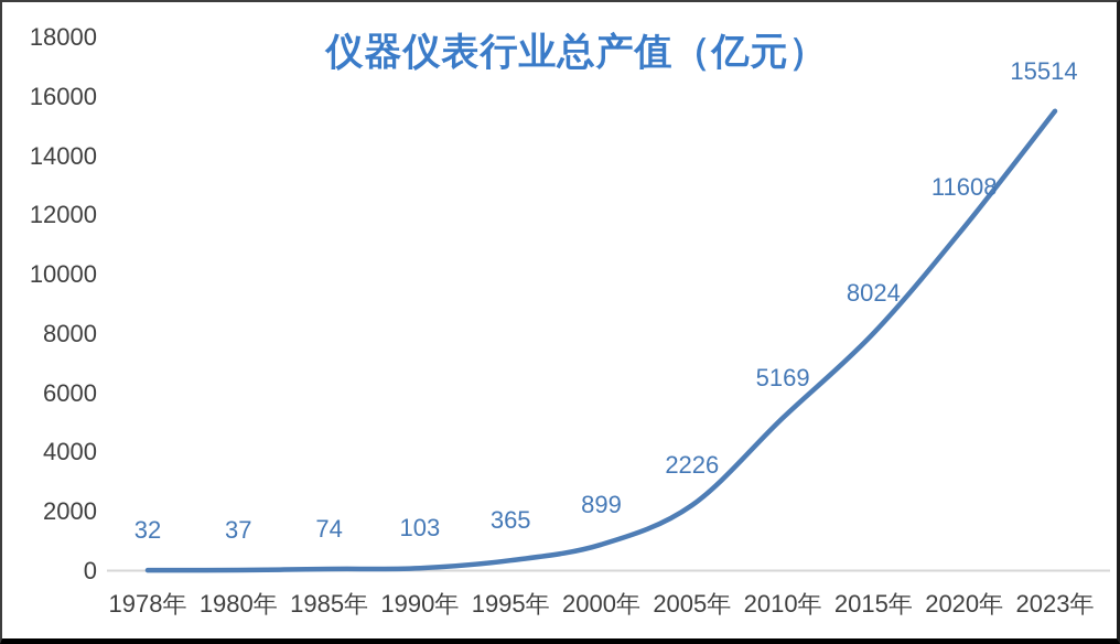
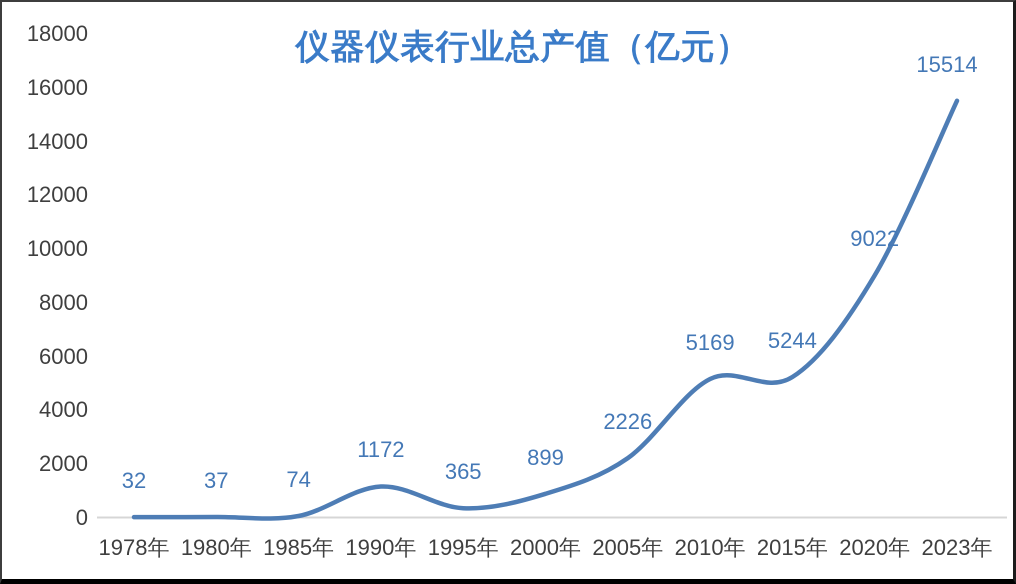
1990年: 103 -> 1172
2015年: 8024 -> 5244
2020年: 11608 -> 9022
